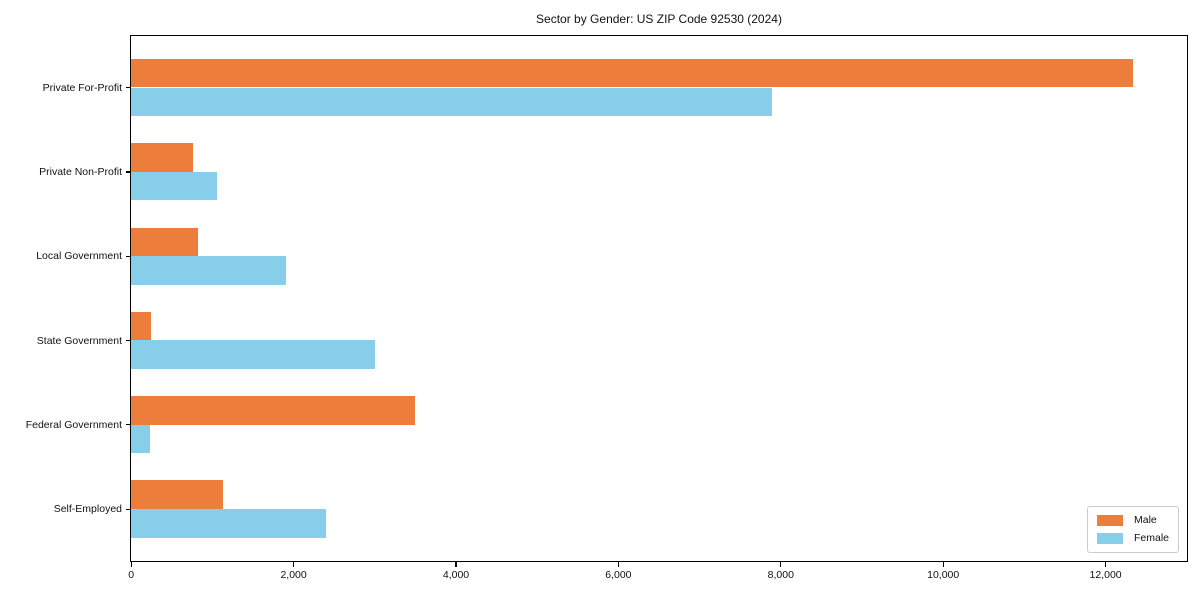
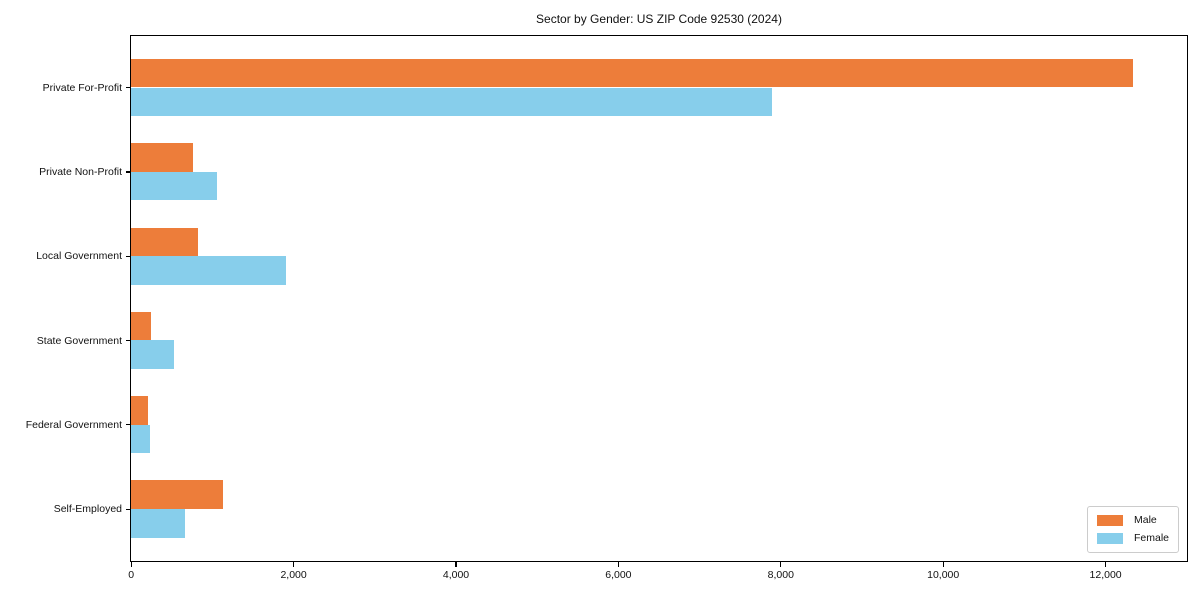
Female/State Government: 3000 -> 500
Male/Federal Government: 3500 -> 200
Female/Self-Employed: 2400 -> 700
